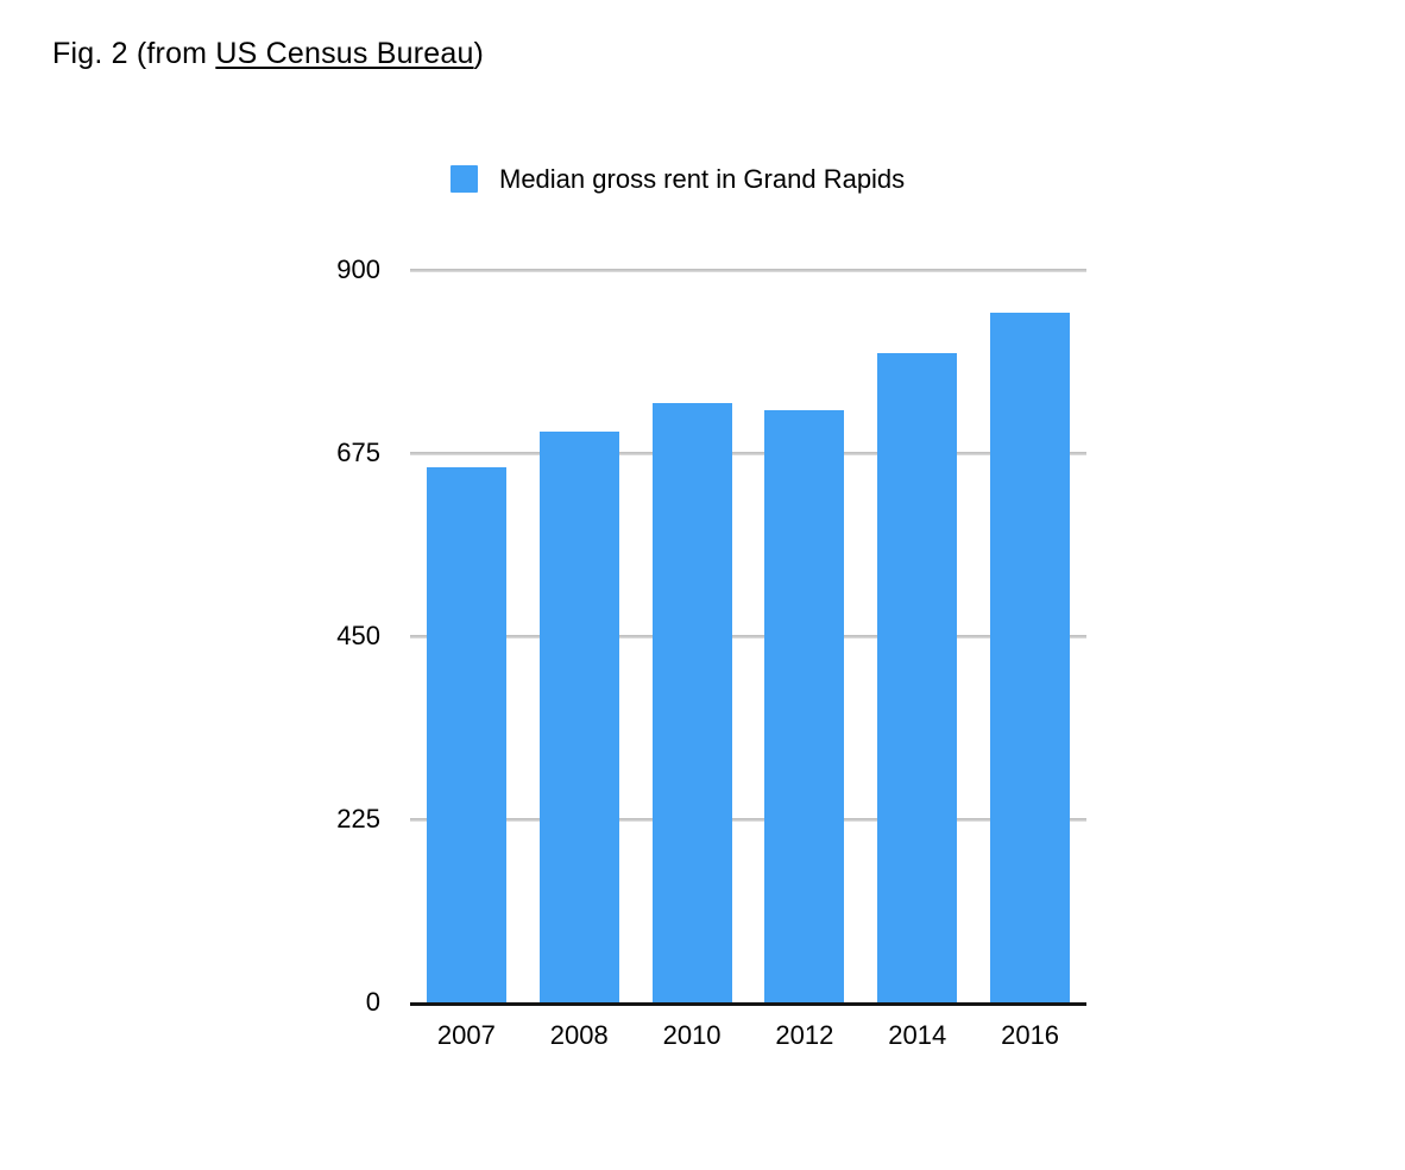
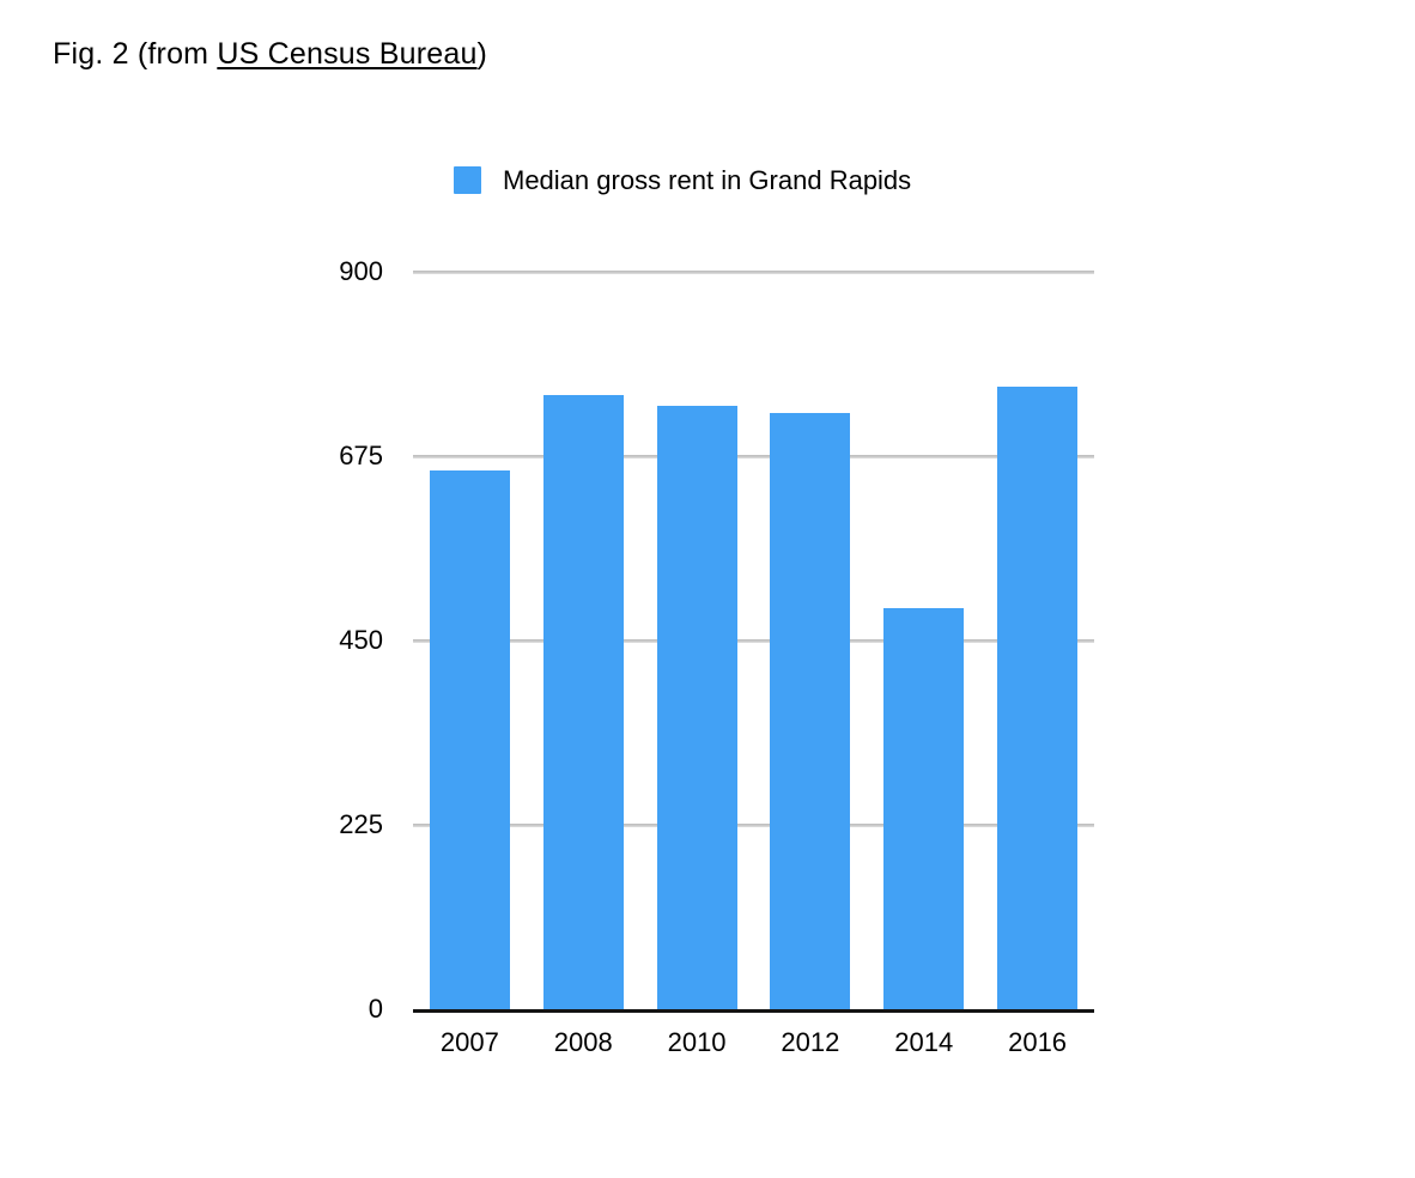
2008: 700 -> 750
2014: 800 -> 490
2016: 850 -> 760
